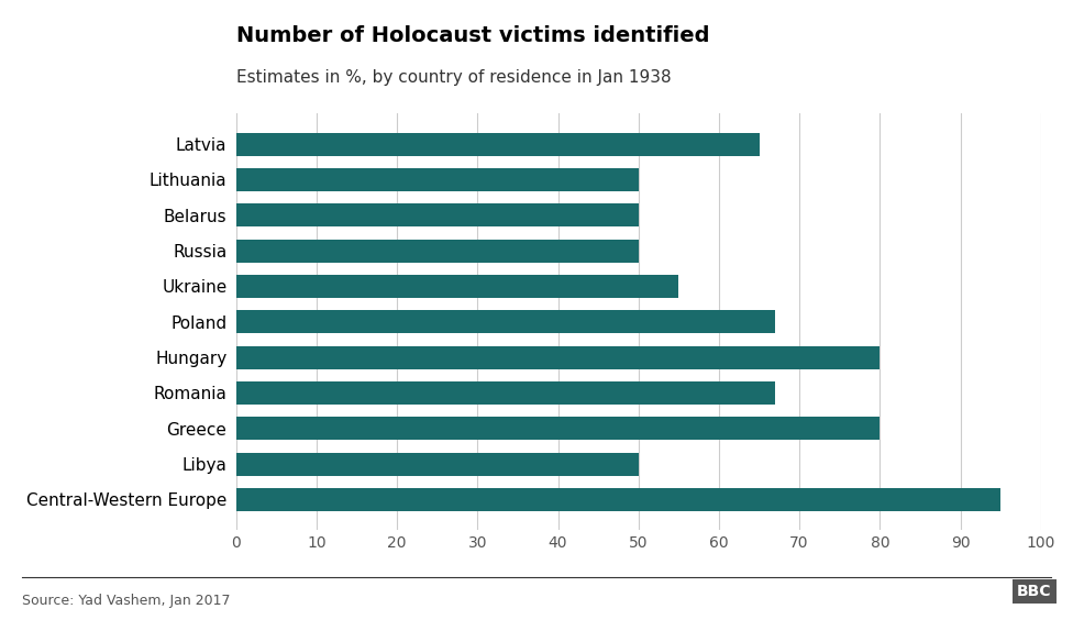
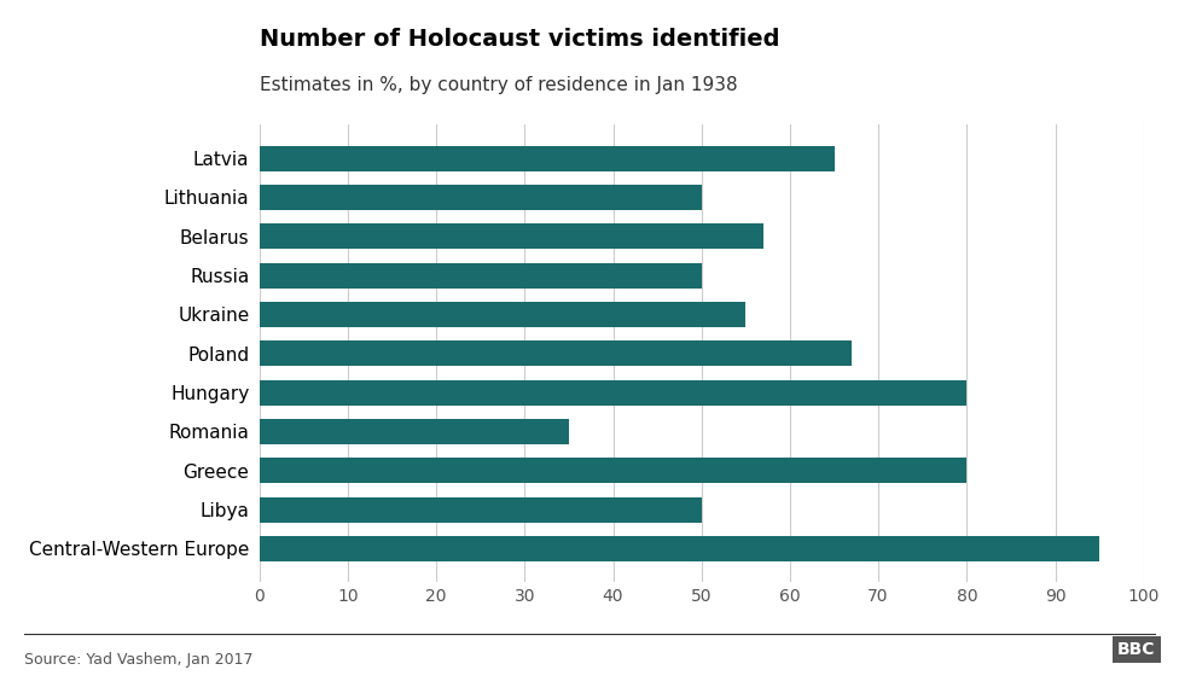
Belarus: 50 -> 57
Romania: 67 -> 35
